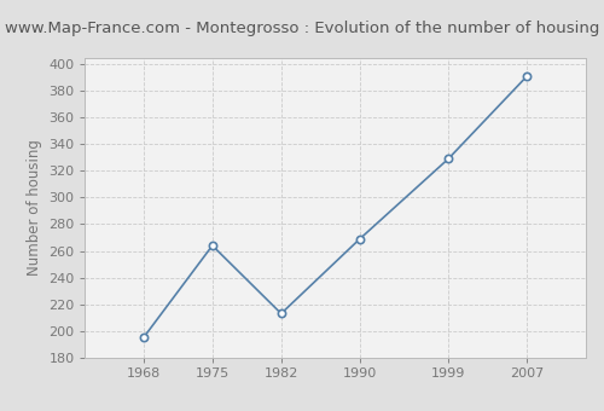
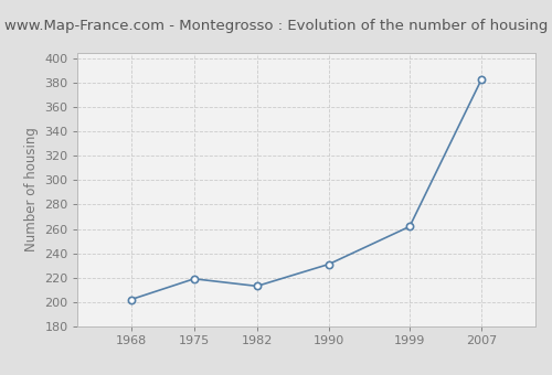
1968: 195 -> 202
1975: 264 -> 219
1990: 269 -> 231
1999: 329 -> 262
2007: 391 -> 383
